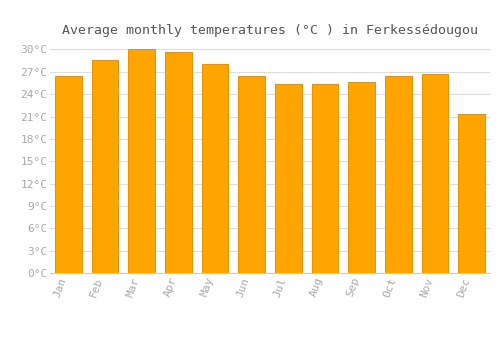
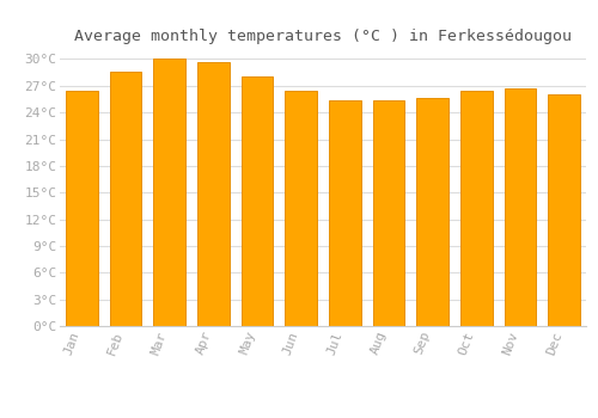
Dec: 21.4°C -> 26.0°C
